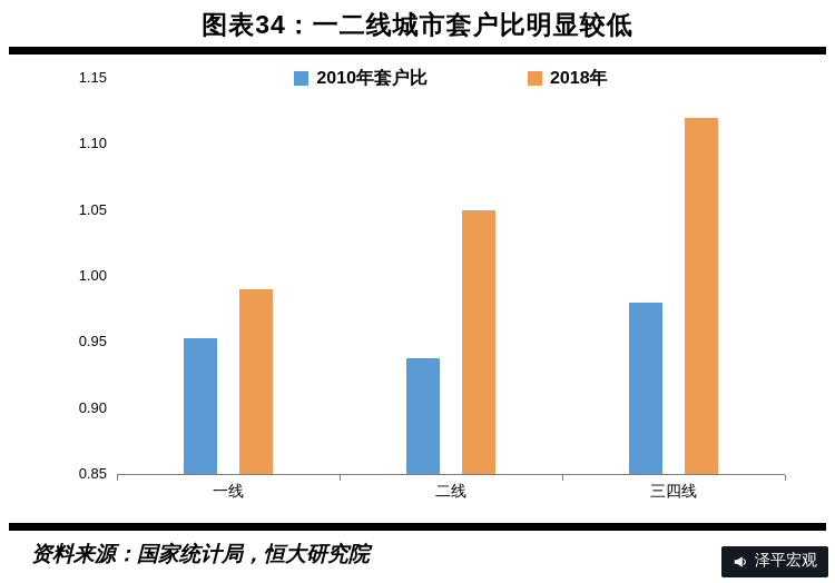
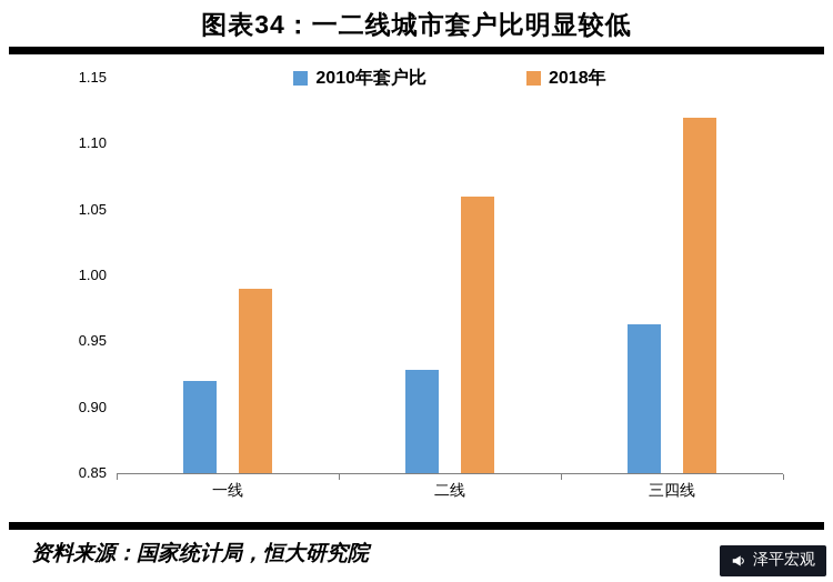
2010年套户比/一线: 0.953 -> 0.920
2010年套户比/二线: 0.938 -> 0.928
2018年/二线: 1.05 -> 1.06
2010年套户比/三四线: 0.980 -> 0.963
